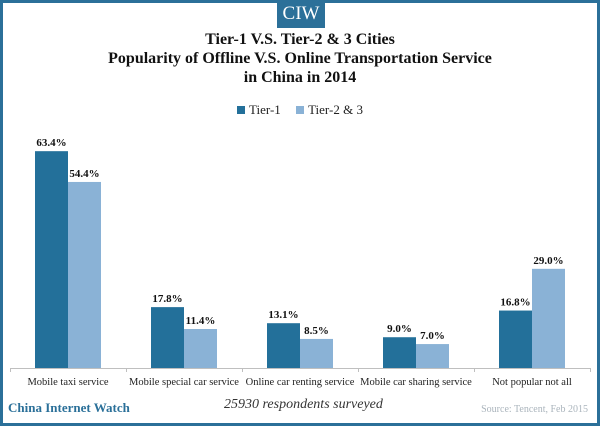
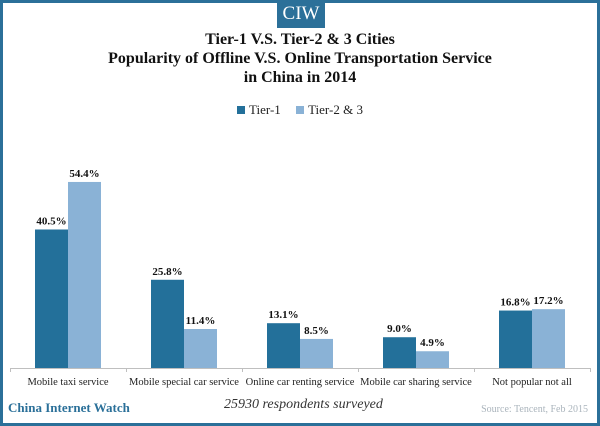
Tier-1/Mobile taxi service: 63.4% -> 40.5%
Tier-1/Mobile special car service: 17.8% -> 25.8%
Tier-2 & 3/Mobile car sharing service: 7.0% -> 4.9%
Tier-2 & 3/Not popular not all: 29.0% -> 17.2%
